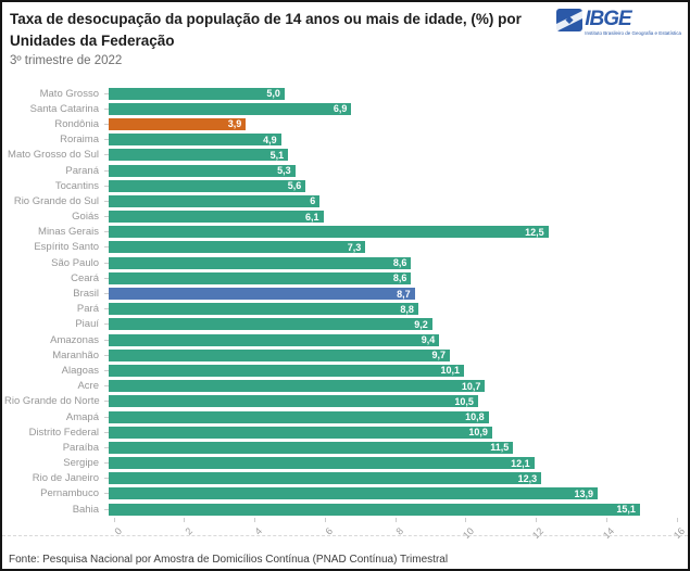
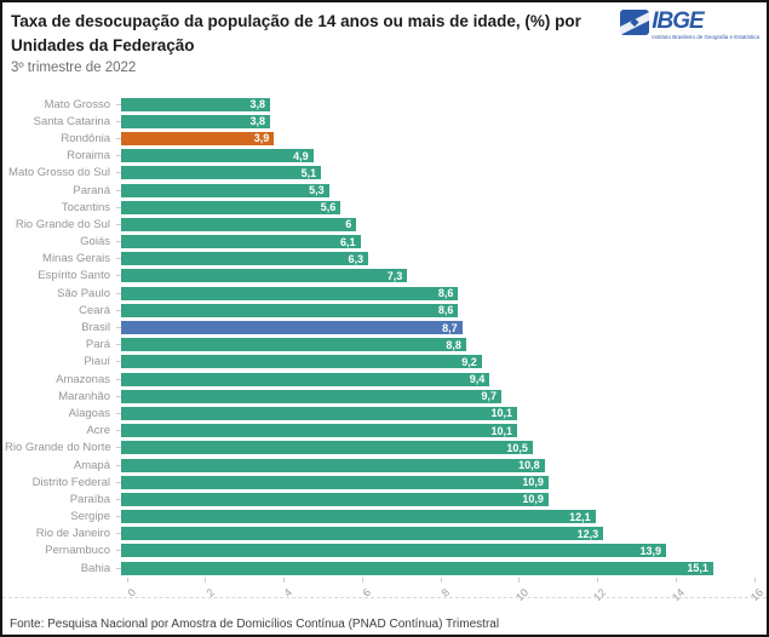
Mato Grosso: 5,0 -> 3,8
Santa Catarina: 6,9 -> 3,8
Minas Gerais: 12,5 -> 6,3
Acre: 10,7 -> 10,1
Paraíba: 11,5 -> 10,9
